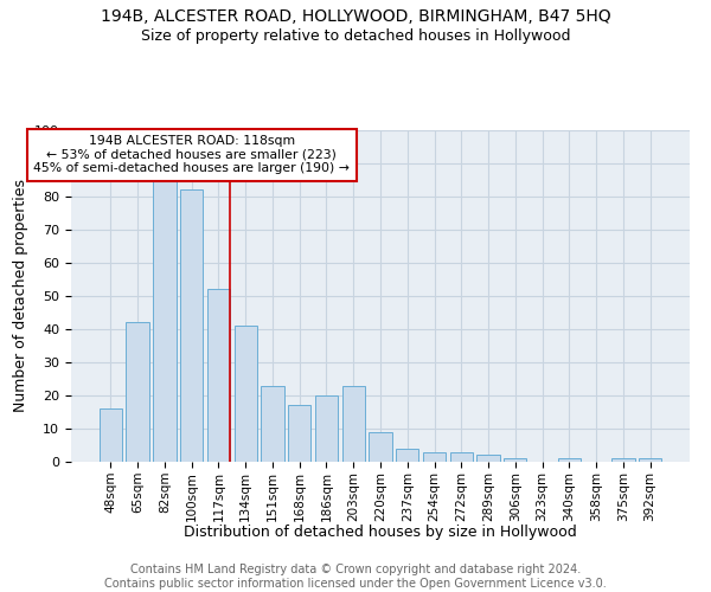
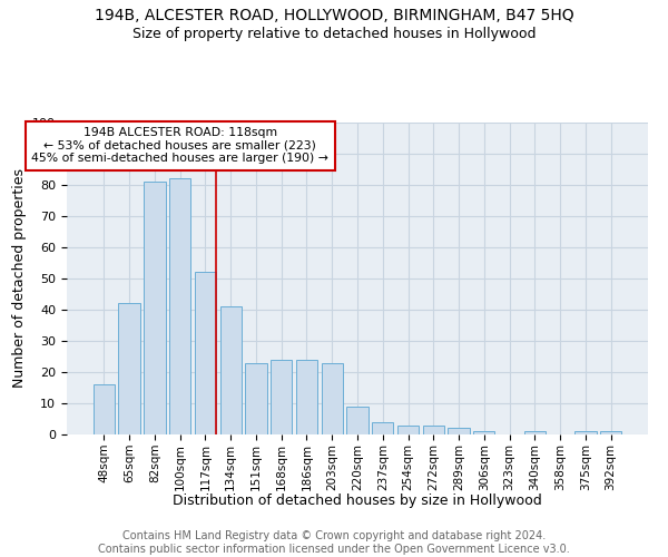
82sqm: 85 -> 81
168sqm: 17 -> 24
186sqm: 20 -> 24
